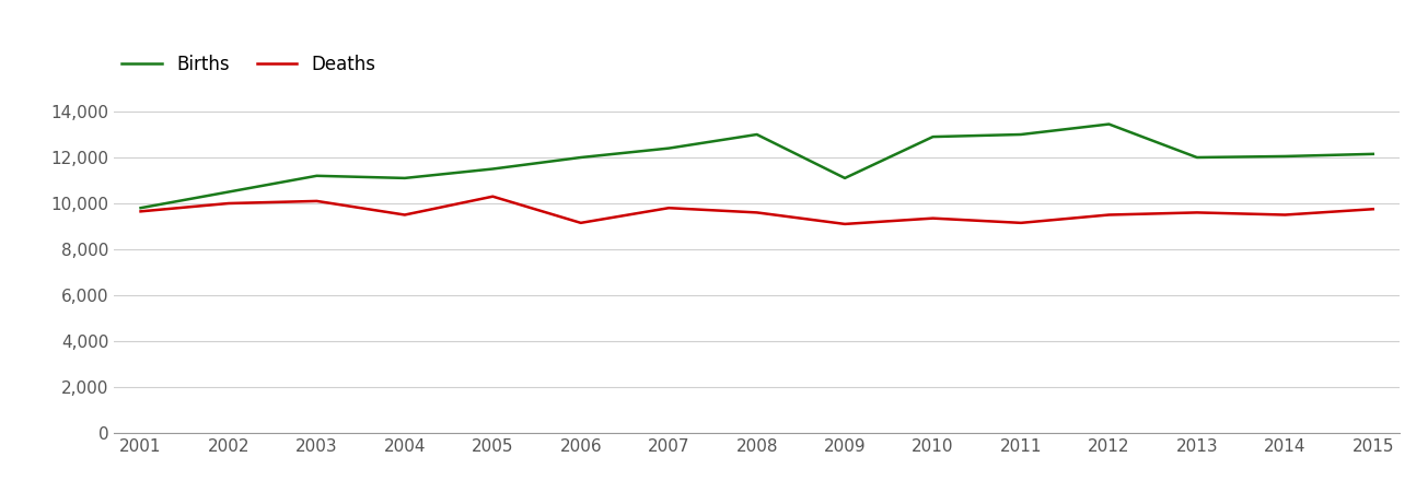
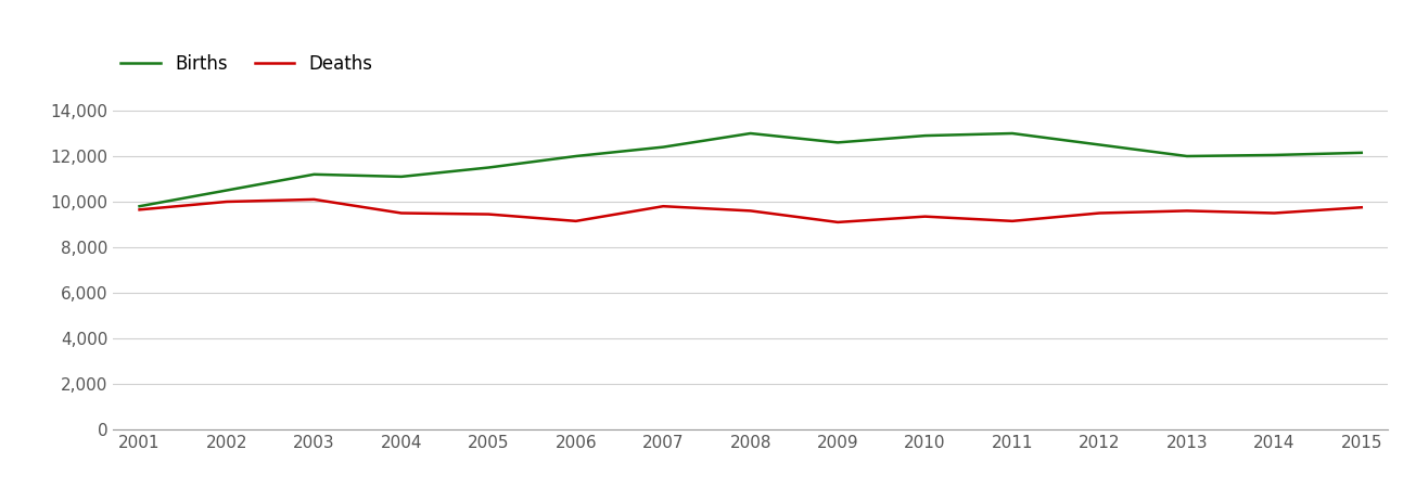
Deaths/2005: 10,300 -> 9,450
Births/2009: 11,100 -> 12,600
Births/2012: 13,450 -> 12,500
